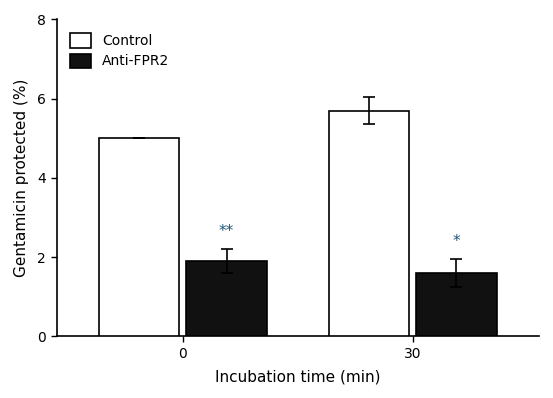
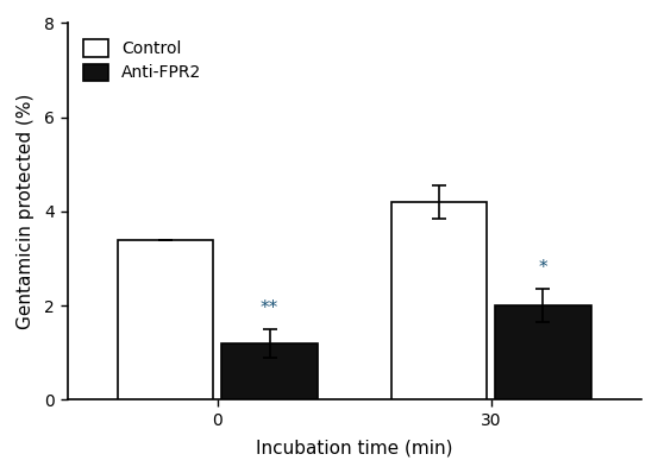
Control/0: 5.0 -> 3.4
Anti-FPR2/0: 1.9 -> 1.2
Control/30: 5.7 -> 4.2
Anti-FPR2/30: 1.6 -> 2.0
